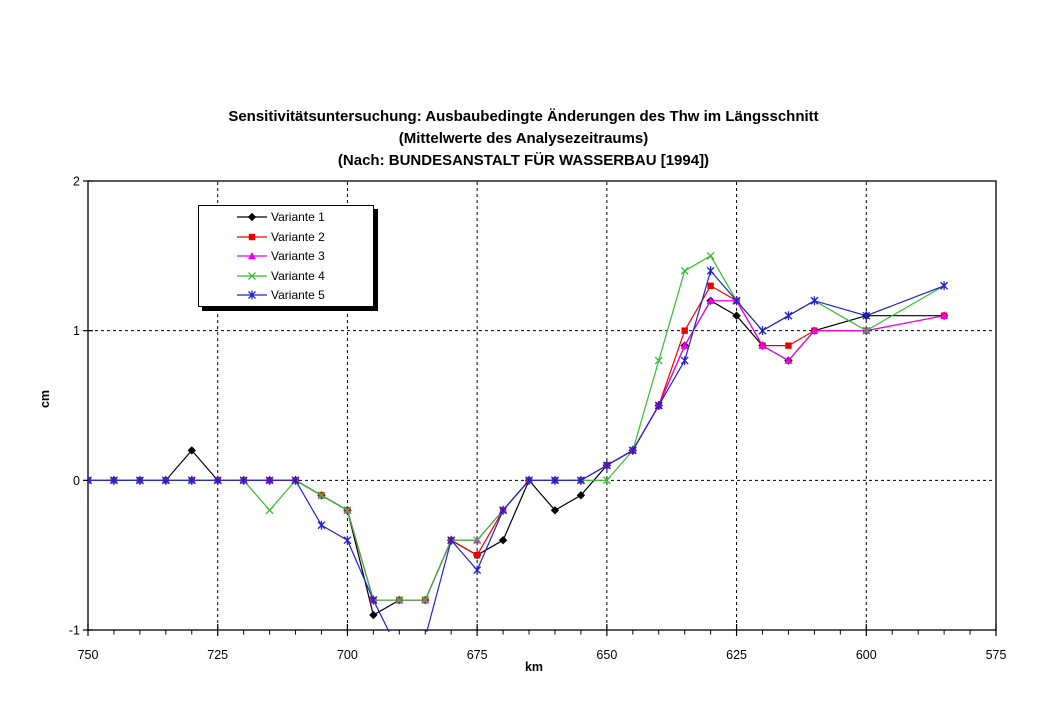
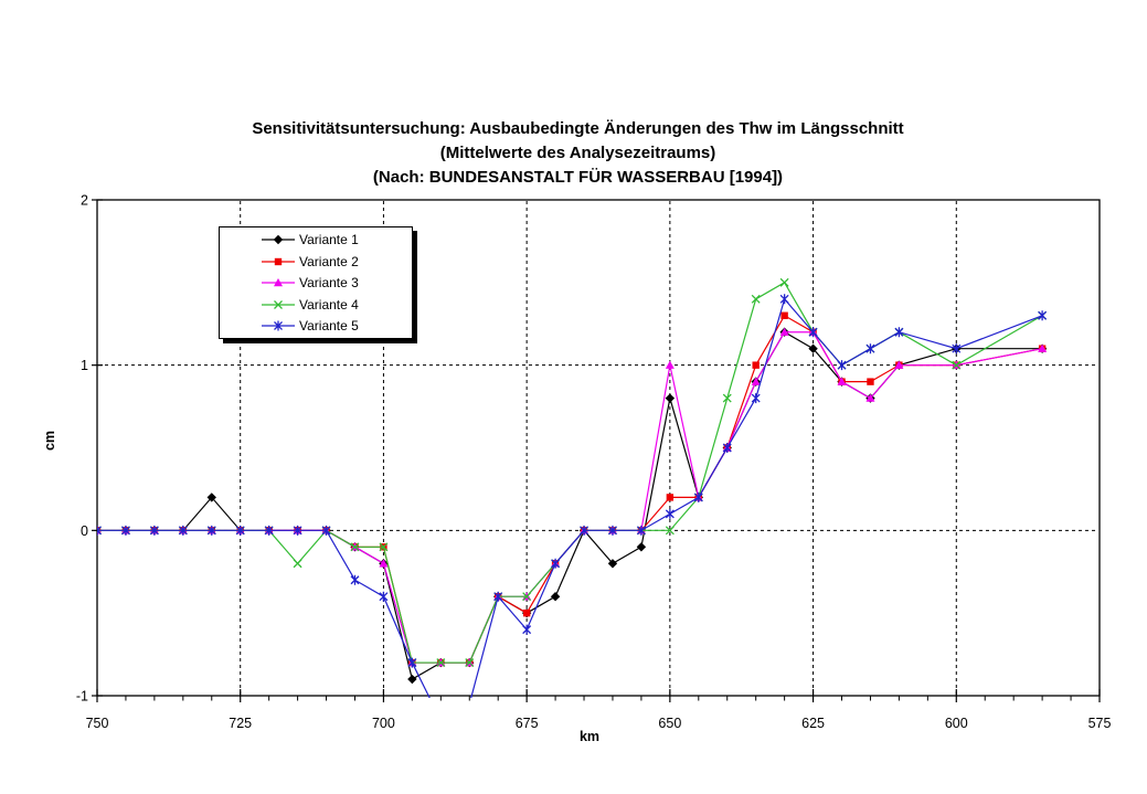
Variante 2/700: -0.2 -> -0.1
Variante 4/700: -0.2 -> -0.1
Variante 1/650: 0.1 -> 0.8
Variante 2/650: 0.1 -> 0.2
Variante 3/650: 0.1 -> 1.0
